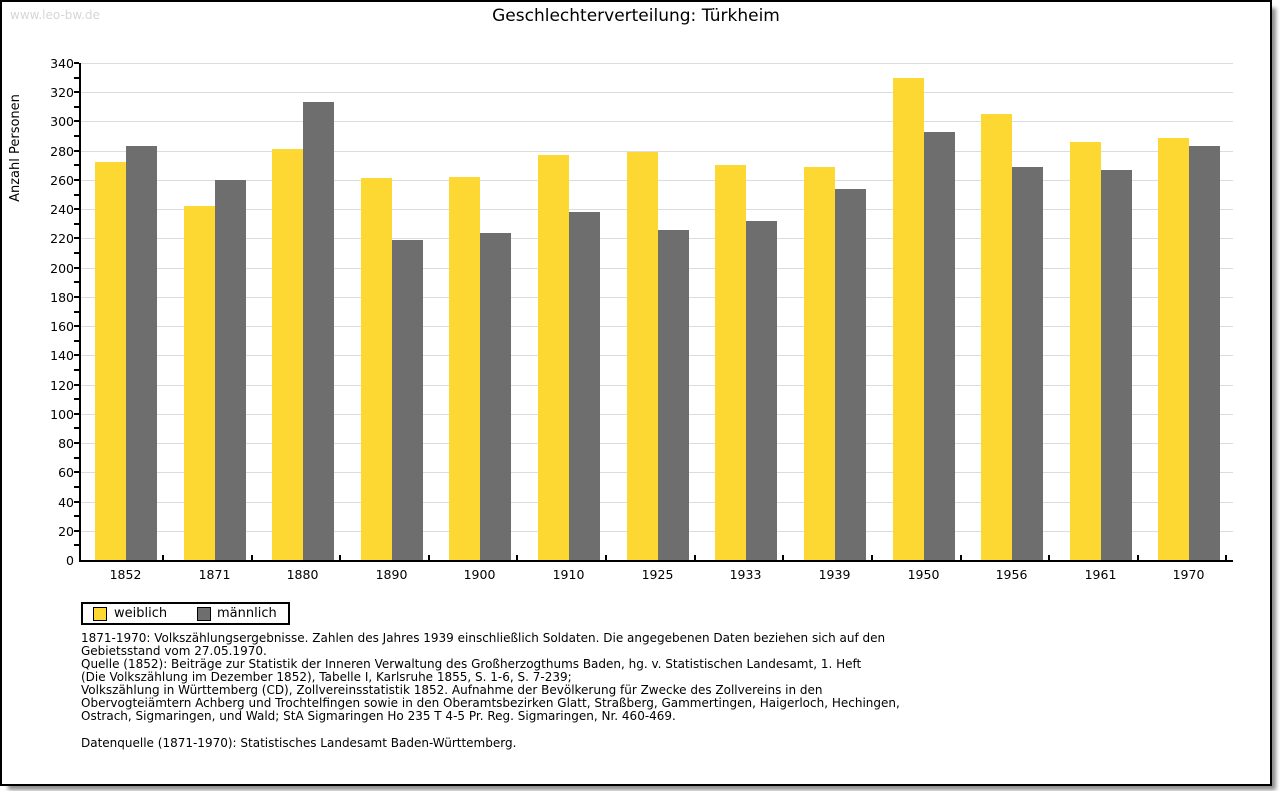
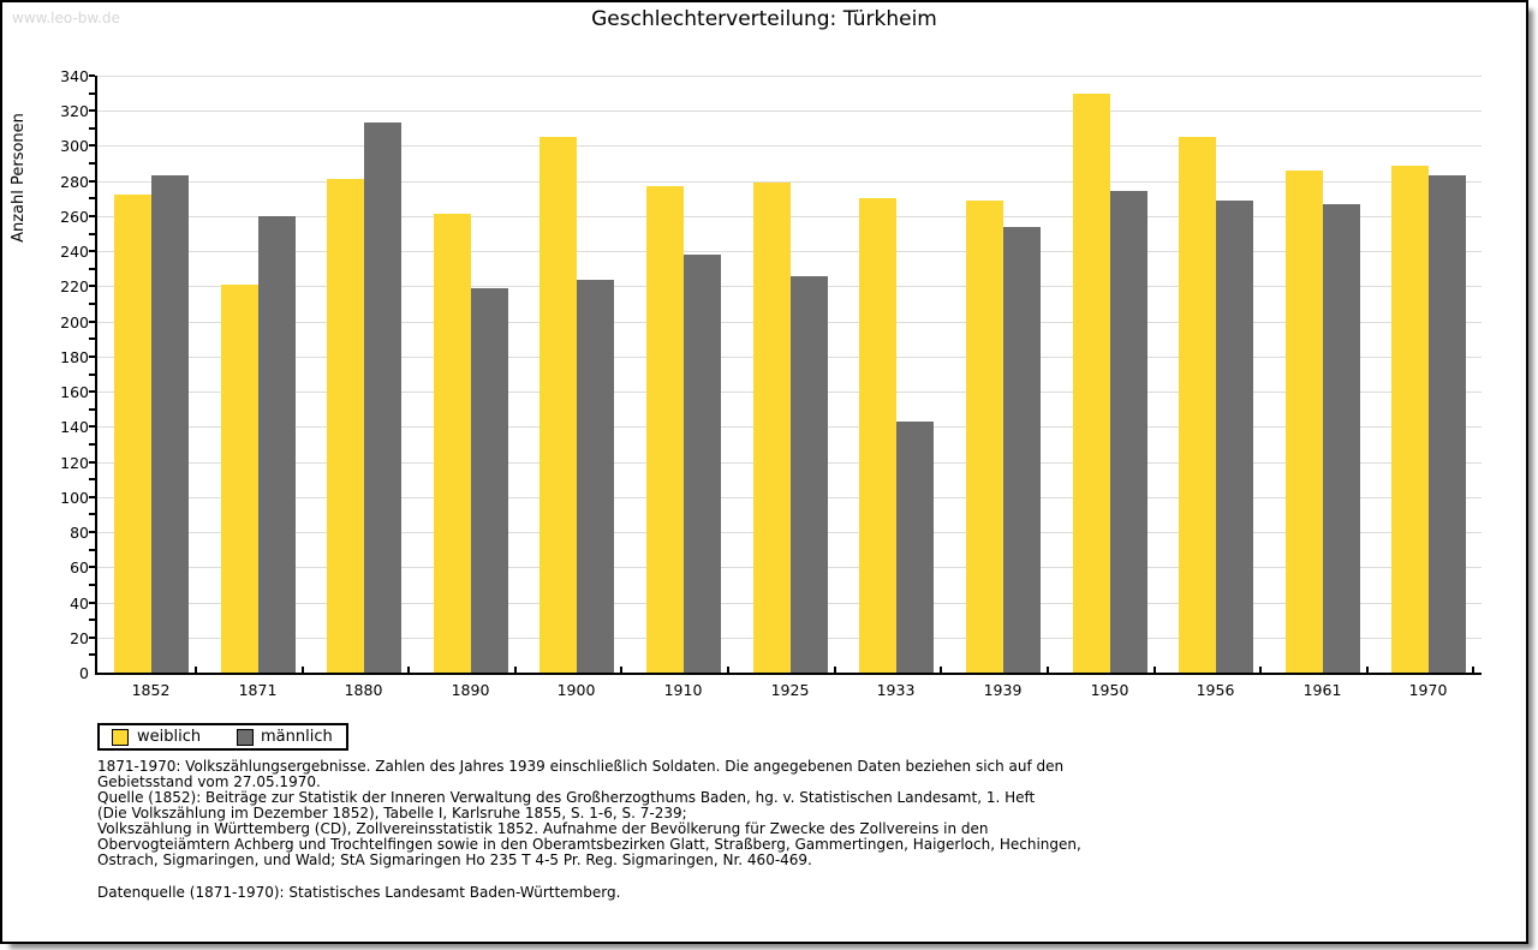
weiblich/1871: 242 -> 221
weiblich/1900: 262 -> 305
männlich/1933: 232 -> 143
männlich/1950: 293 -> 274
